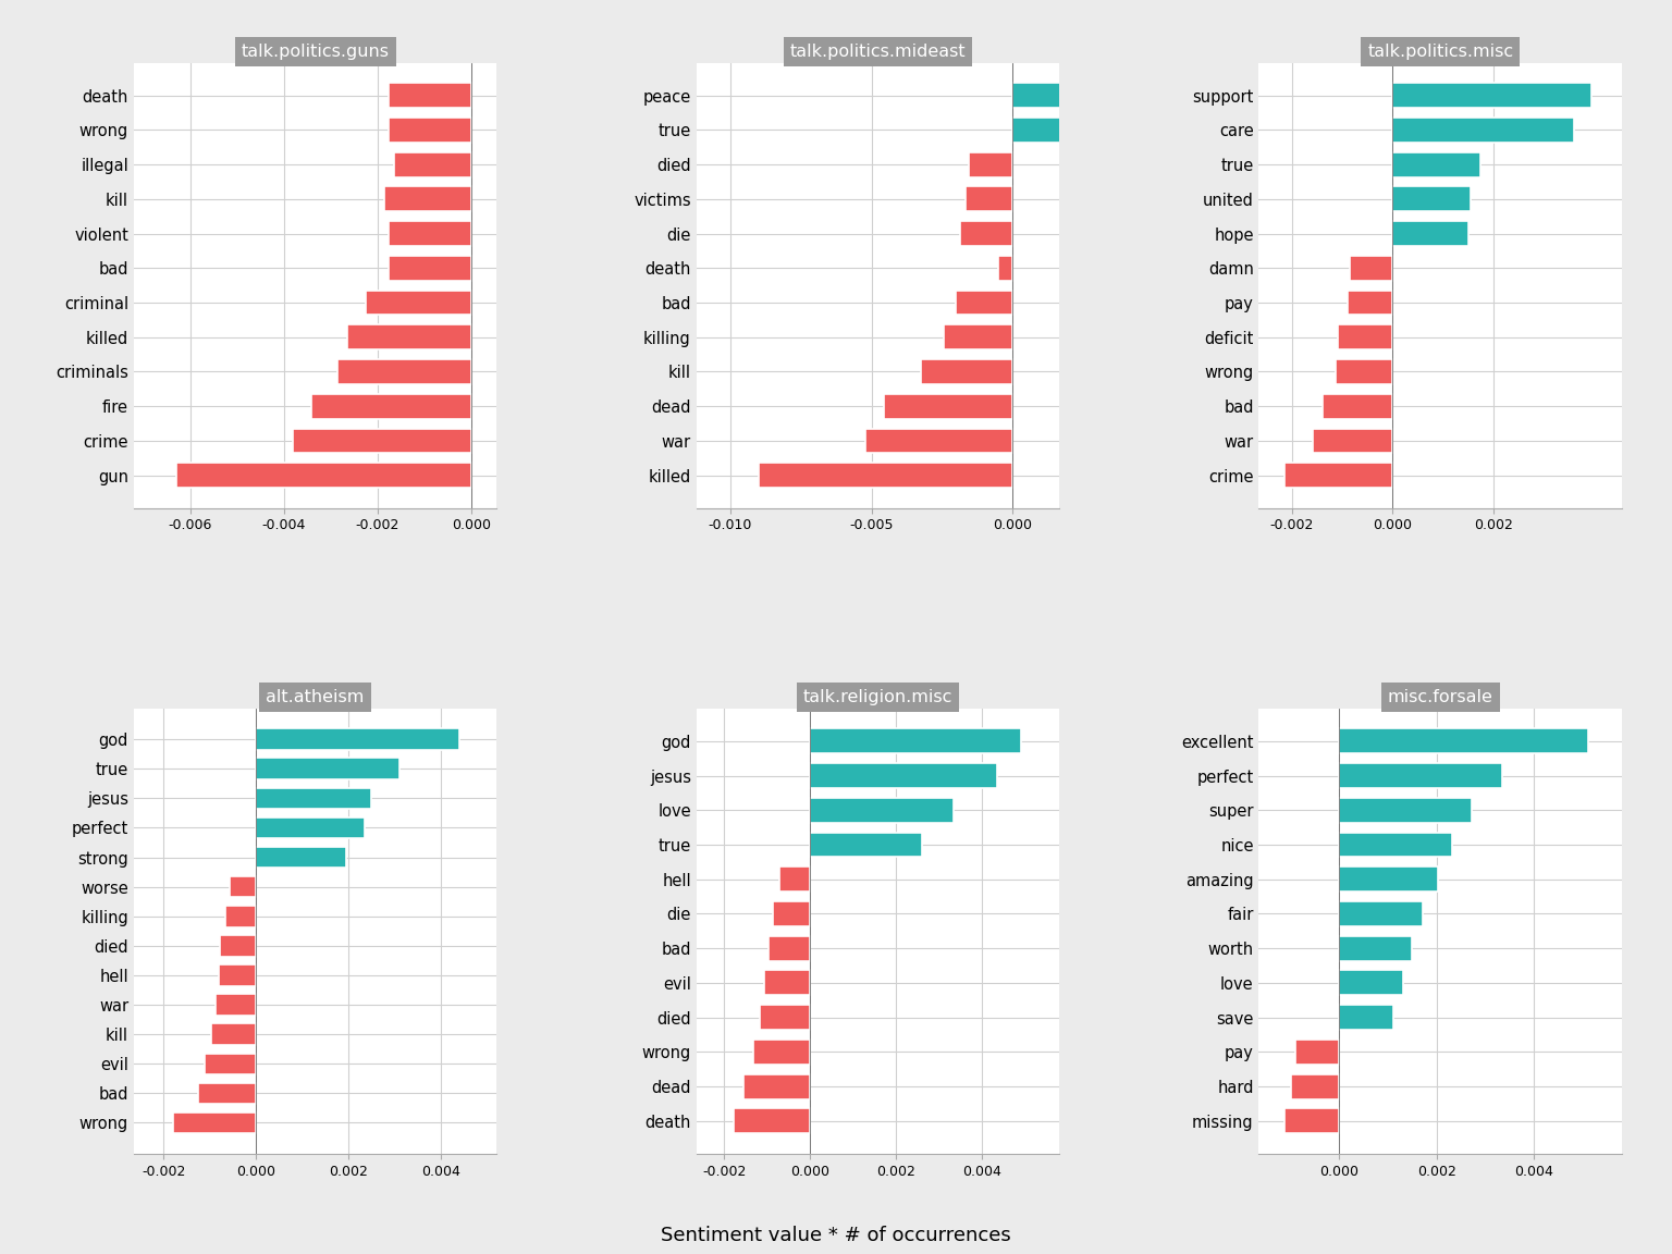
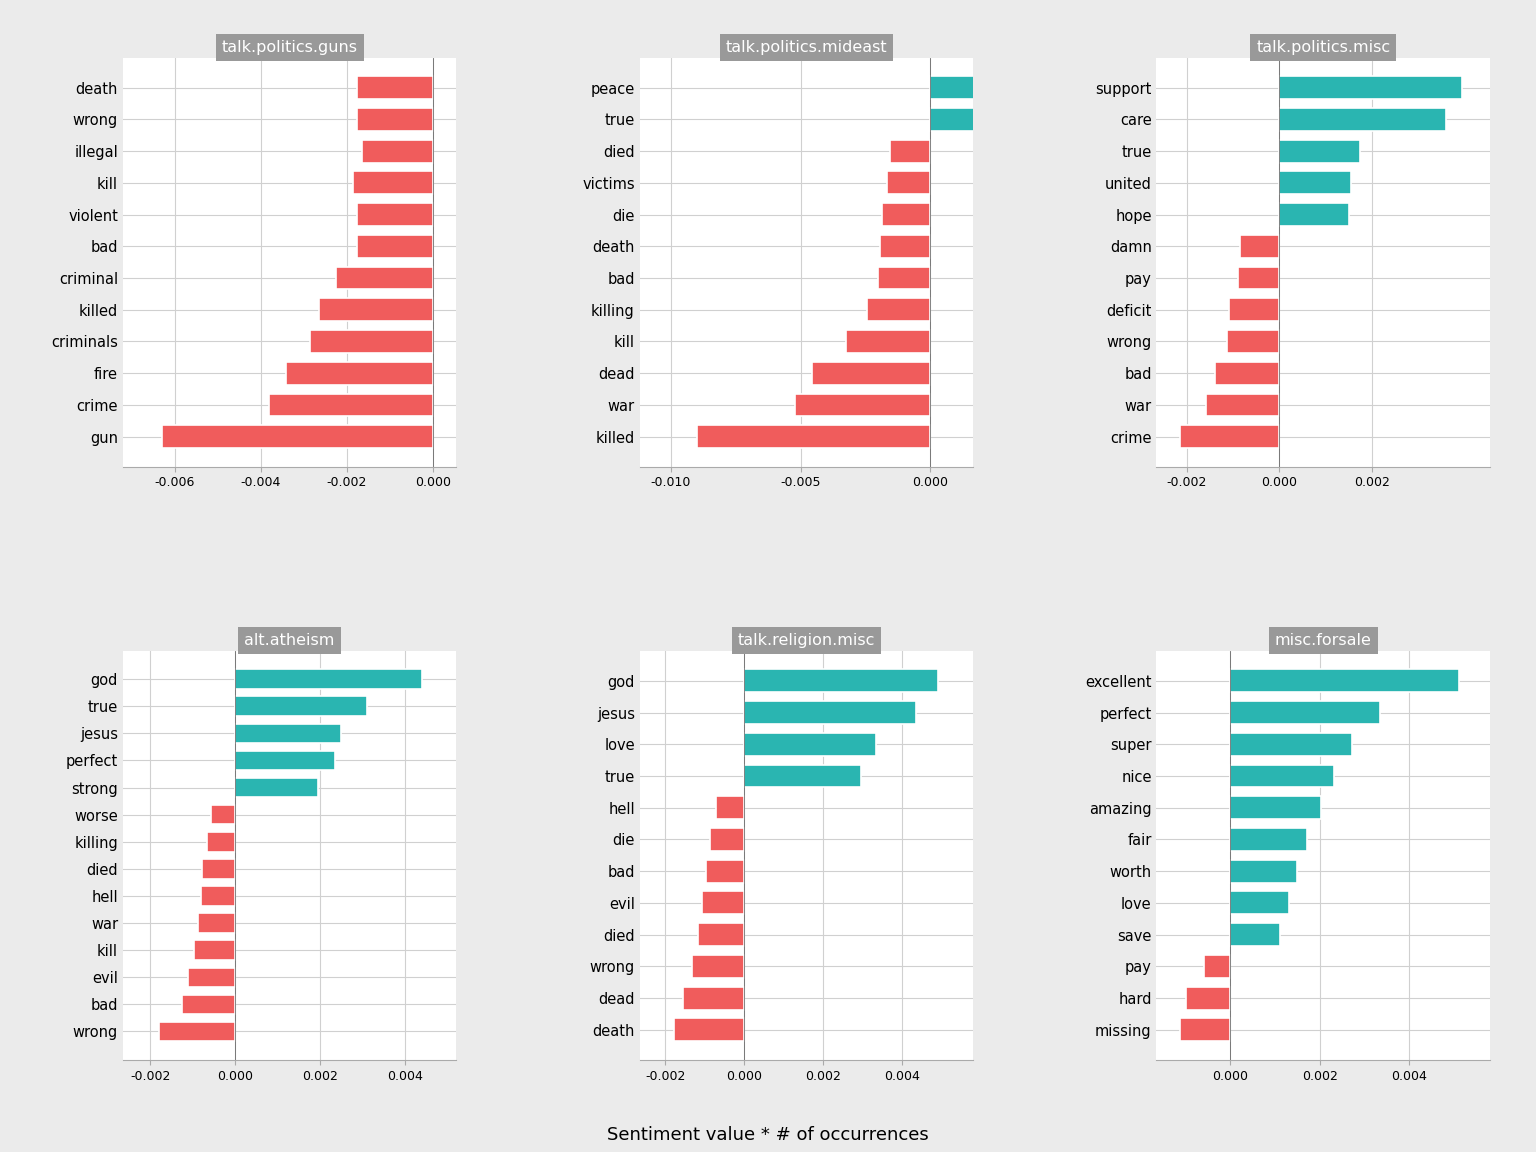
talk.politics.mideast/death: -0.00050 -> -0.00195
talk.religion.misc/true: 0.00260 -> 0.00295
misc.forsale/pay: -0.00090 -> -0.00058
